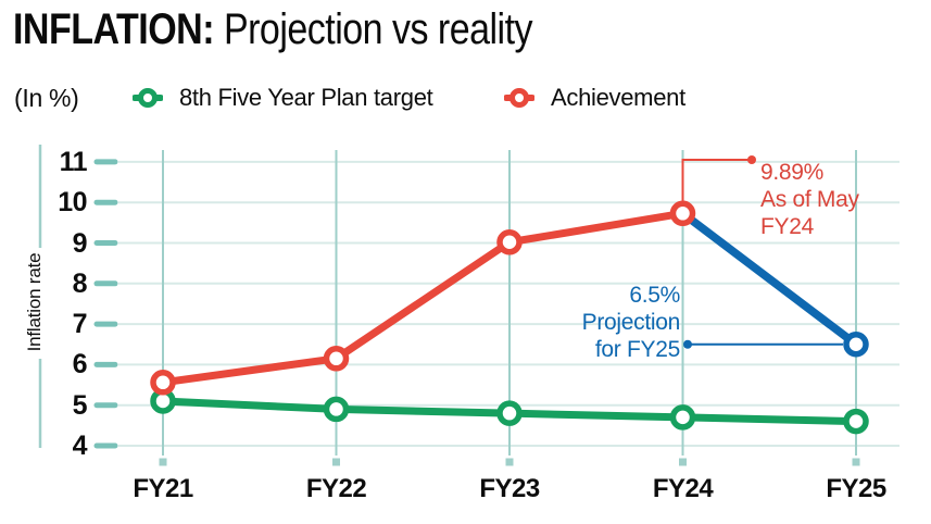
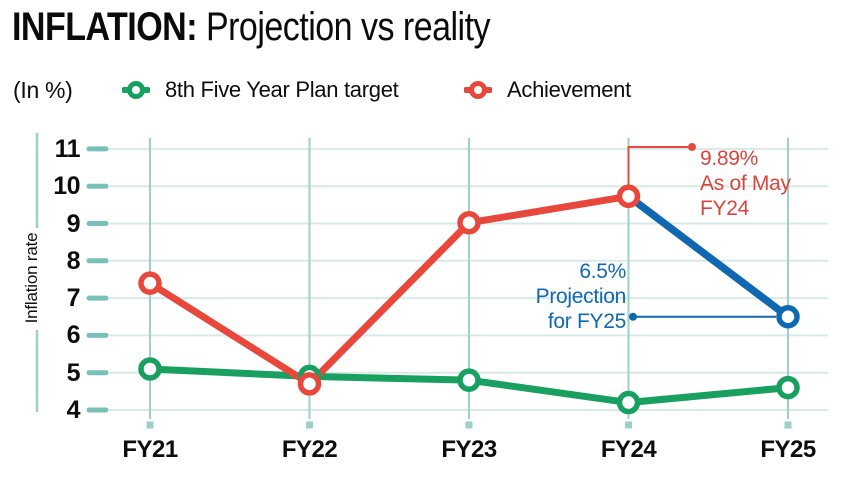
Achievement/FY21: 5.6 -> 7.4
Achievement/FY22: 6.2 -> 4.7
8th Five Year Plan target/FY24: 4.7 -> 4.2
